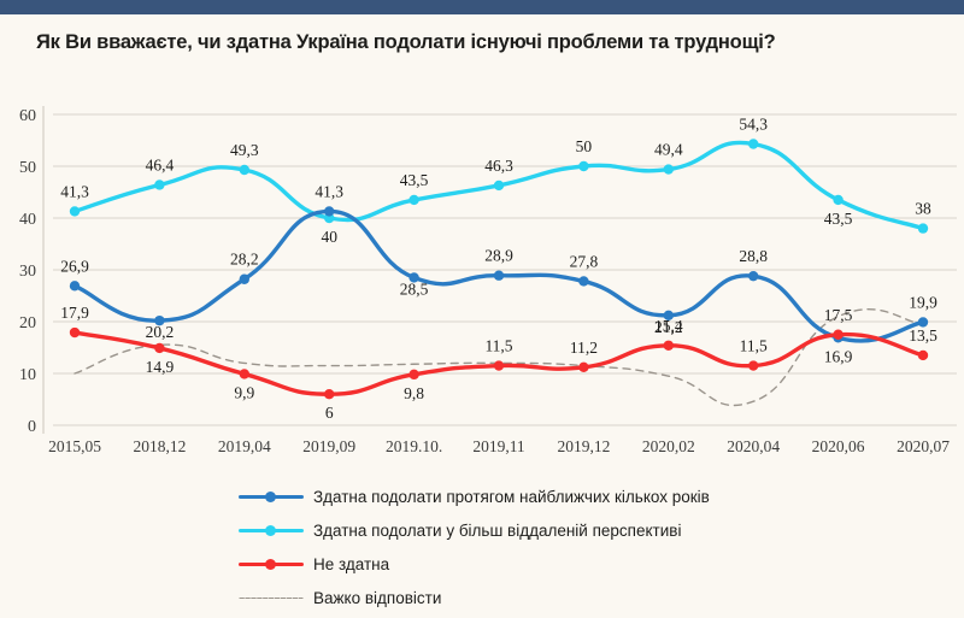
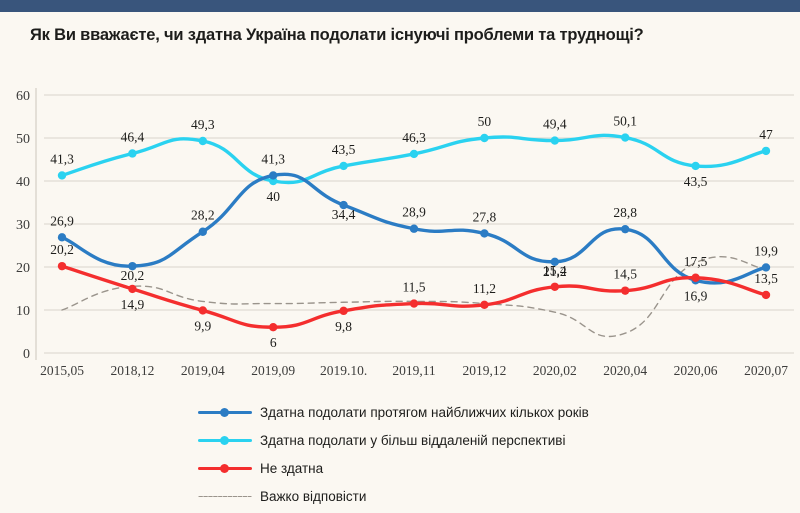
Не здатна/2015,05: 17,9 -> 20,2
Здатна подолати протягом найближчих кількох років/2019.10.: 28,5 -> 34,4
Здатна подолати у більш віддаленій перспективі/2020,04: 54,3 -> 50,1
Не здатна/2020,04: 11,5 -> 14,5
Здатна подолати у більш віддаленій перспективі/2020,07: 38 -> 47
